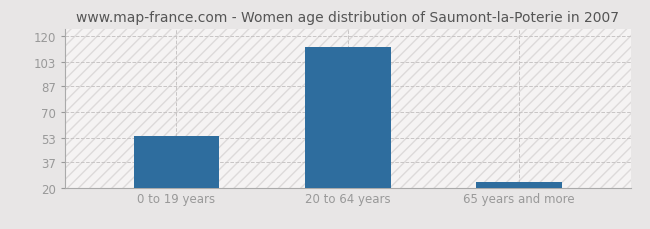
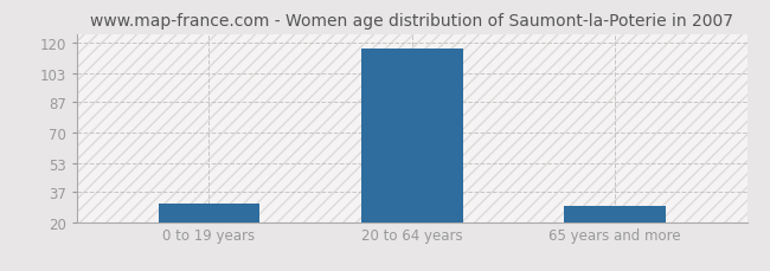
0 to 19 years: 54 -> 30
20 to 64 years: 113 -> 117
65 years and more: 24 -> 29
